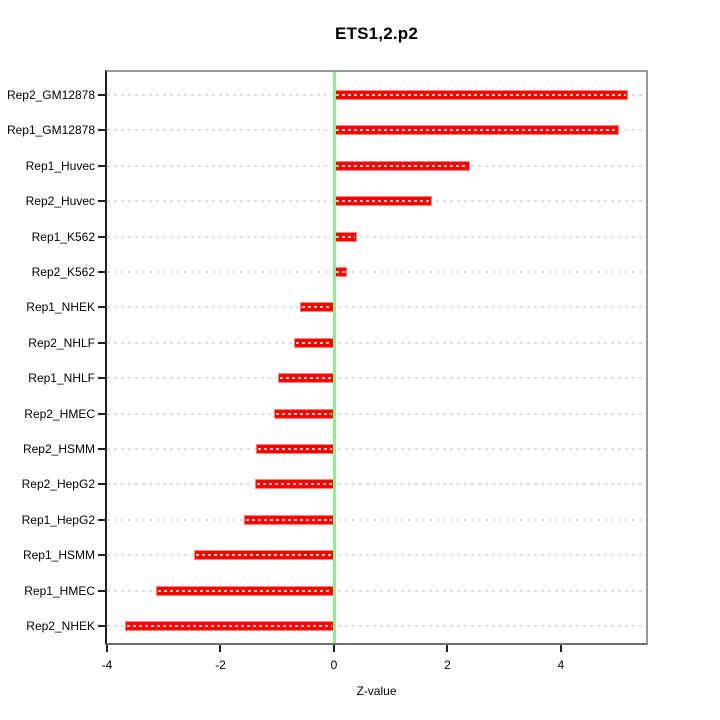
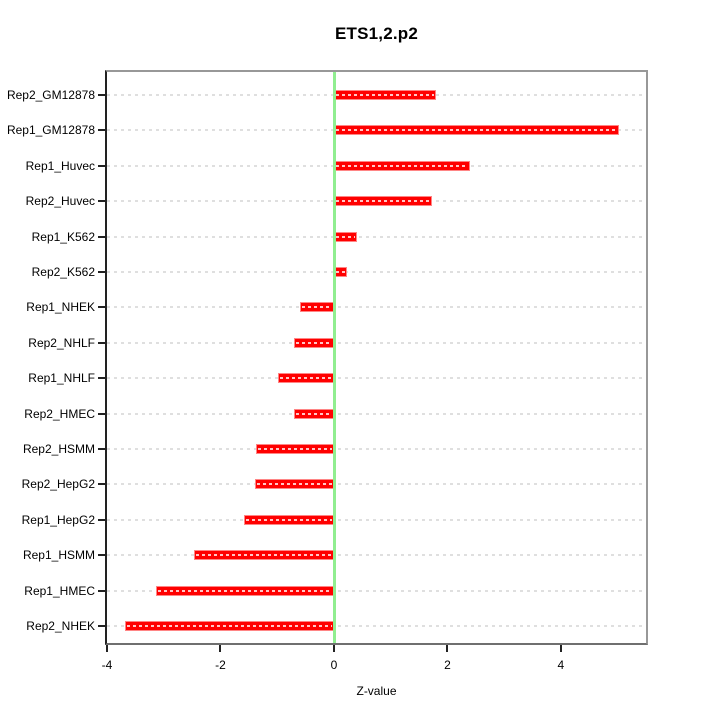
Rep2_GM12878: 5.2 -> 1.8
Rep2_HMEC: -1.1 -> -0.7
